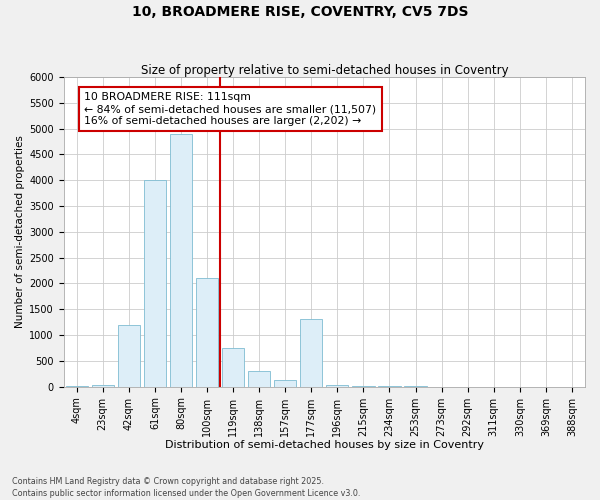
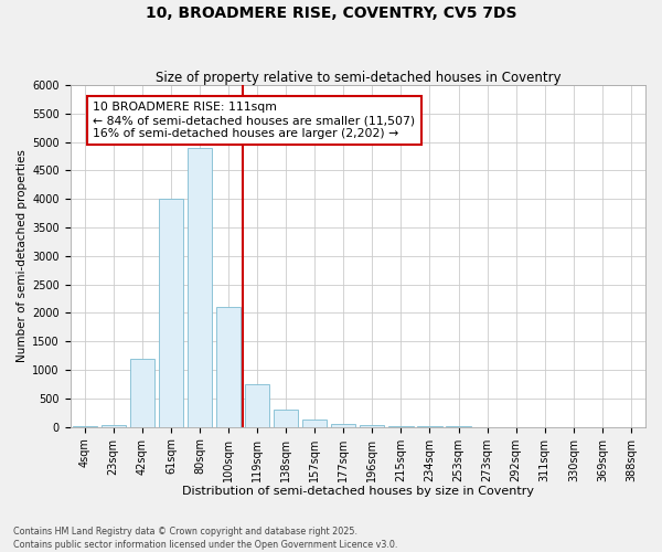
177sqm: 1320 -> 60
